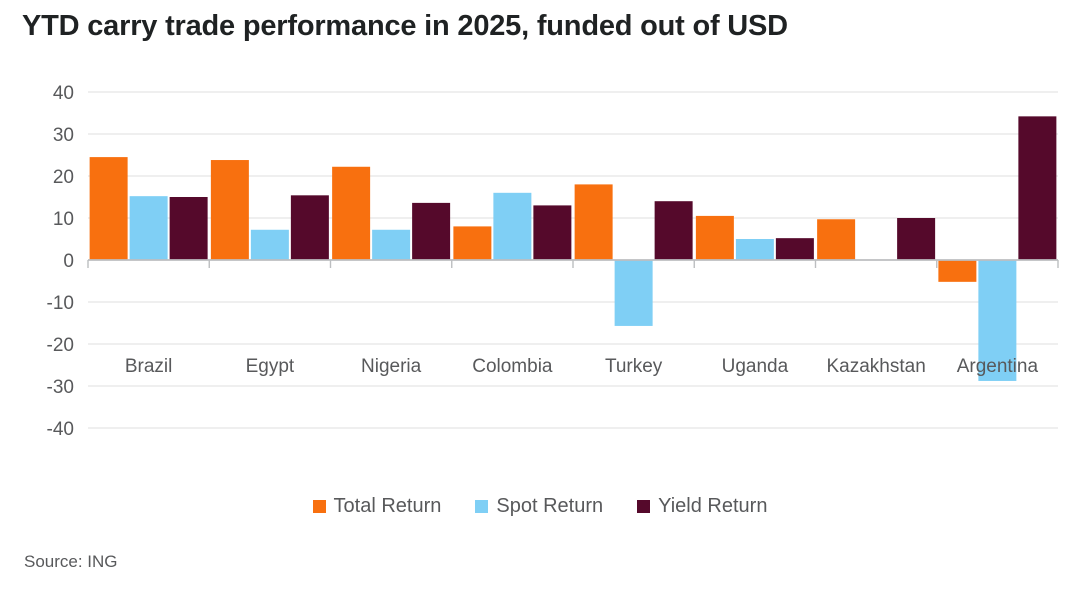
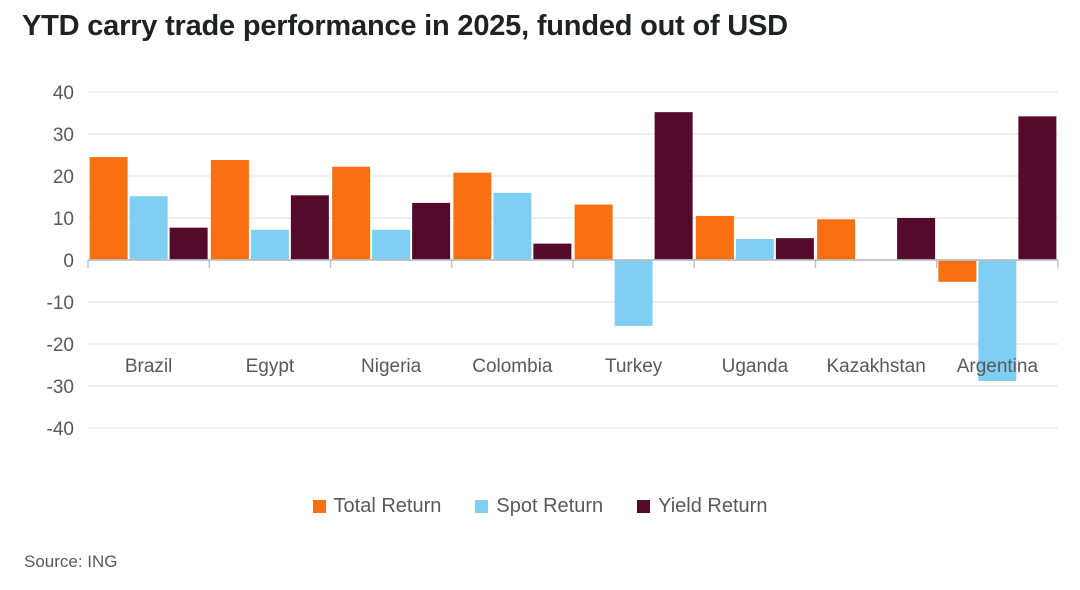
Yield Return/Brazil: 15 -> 8
Total Return/Colombia: 8 -> 21
Yield Return/Colombia: 13 -> 4
Total Return/Turkey: 18 -> 13
Yield Return/Turkey: 14 -> 35
